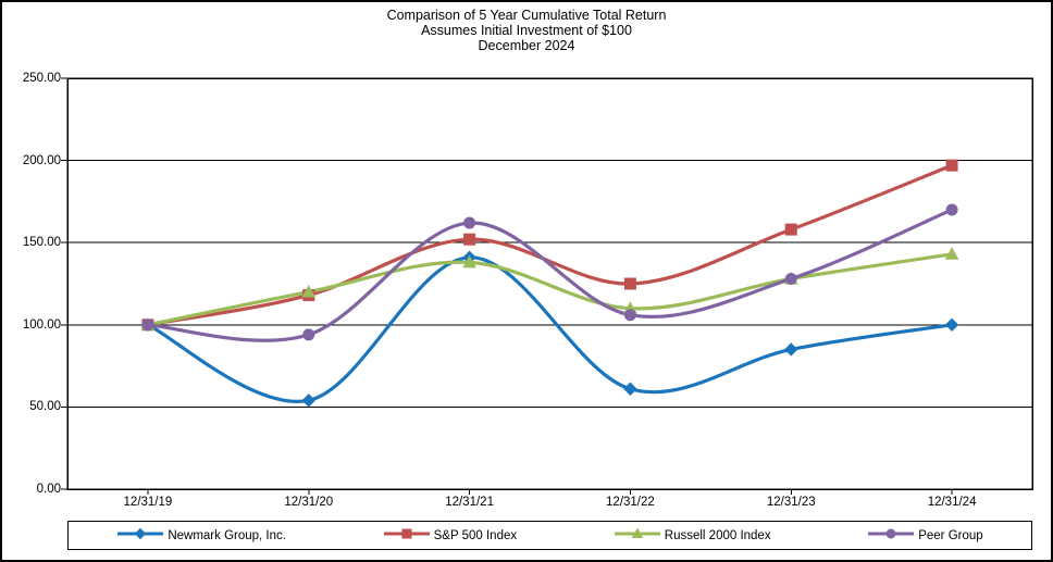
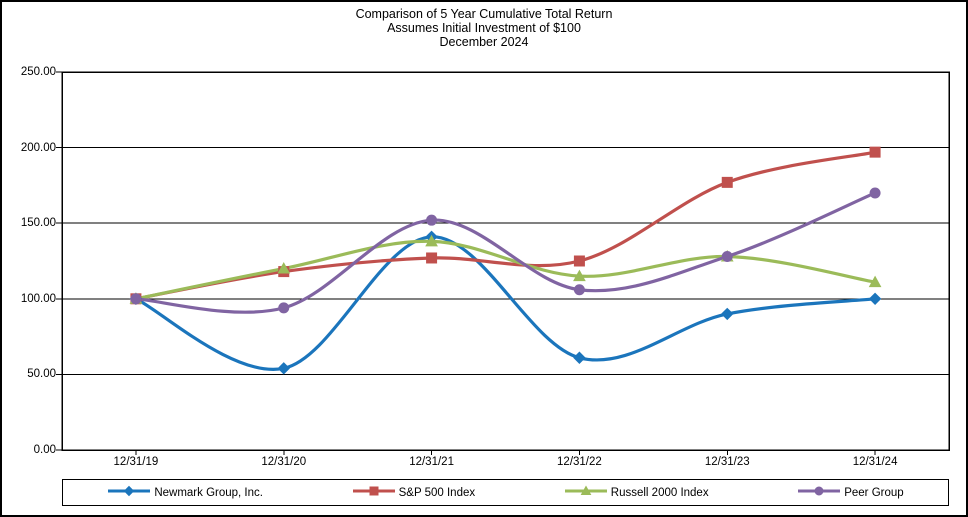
S&P 500 Index/12/31/21: 152 -> 127
Peer Group/12/31/21: 162 -> 152
Russell 2000 Index/12/31/22: 110 -> 115
Newmark Group, Inc./12/31/23: 85 -> 90
S&P 500 Index/12/31/23: 158 -> 177
Russell 2000 Index/12/31/24: 143 -> 111
